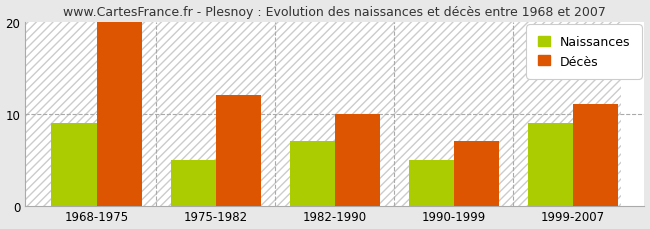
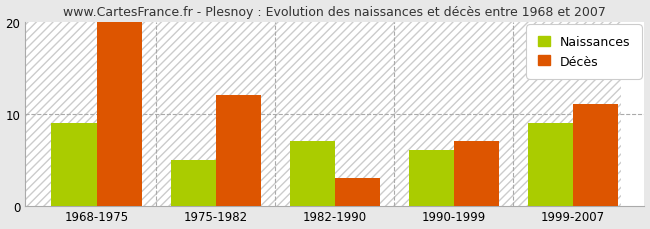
Décès/1982-1990: 10 -> 3
Naissances/1990-1999: 5 -> 6
